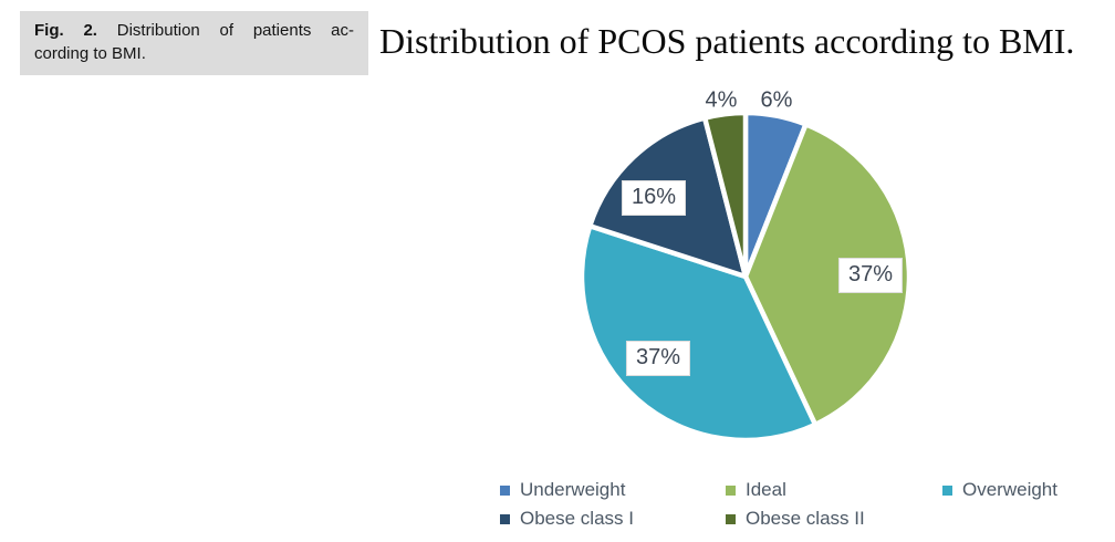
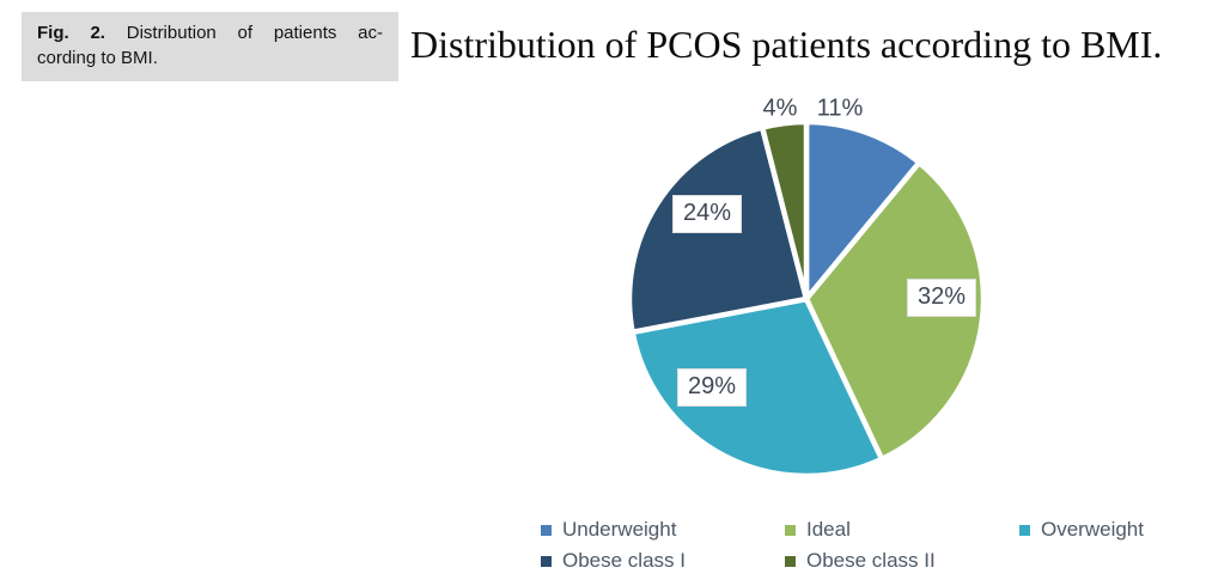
Underweight: 6% -> 11%
Ideal: 37% -> 32%
Overweight: 37% -> 29%
Obese class I: 16% -> 24%
